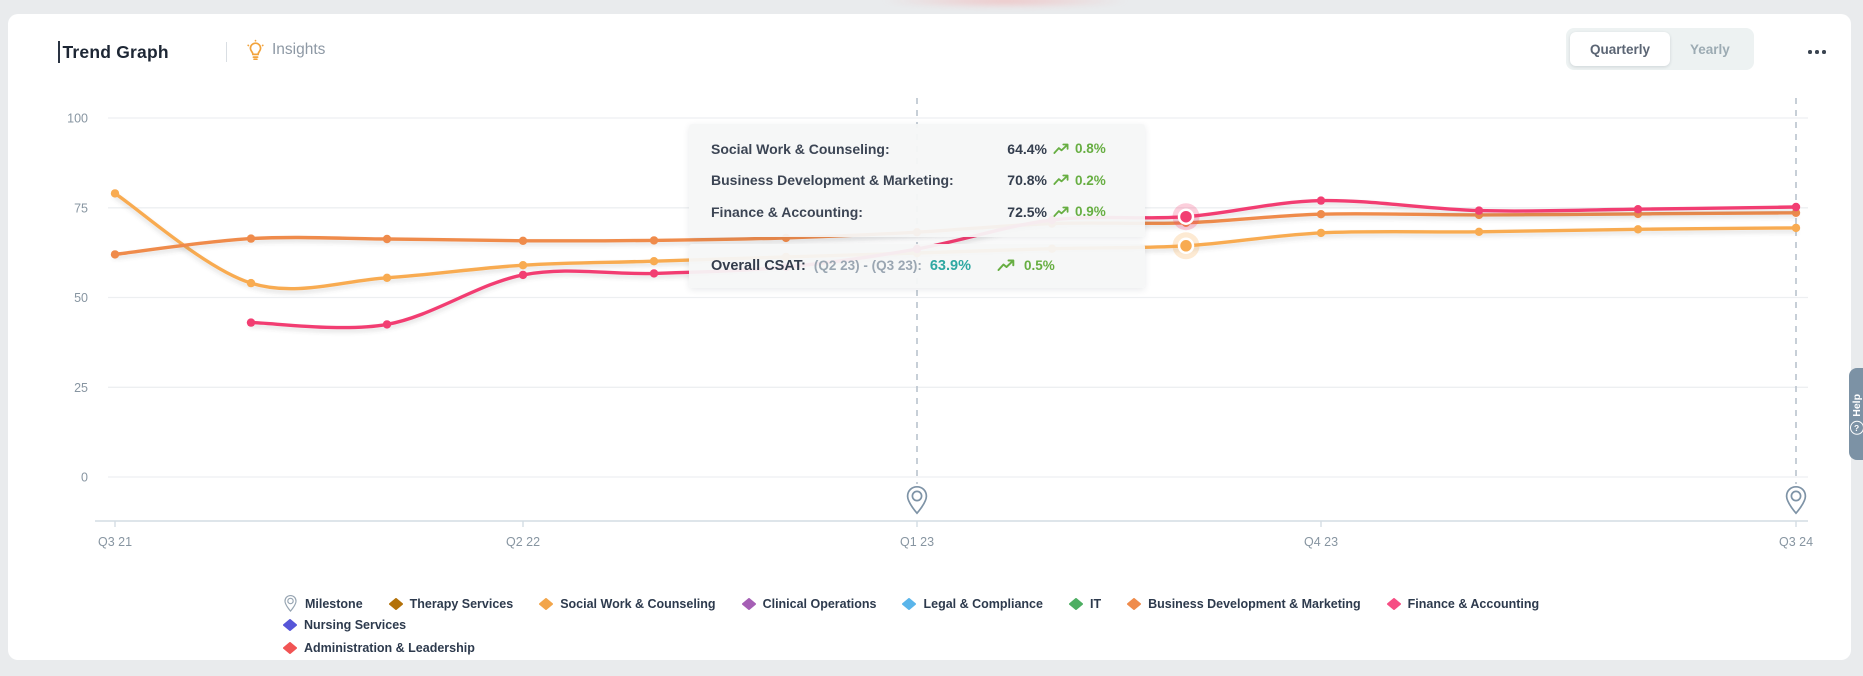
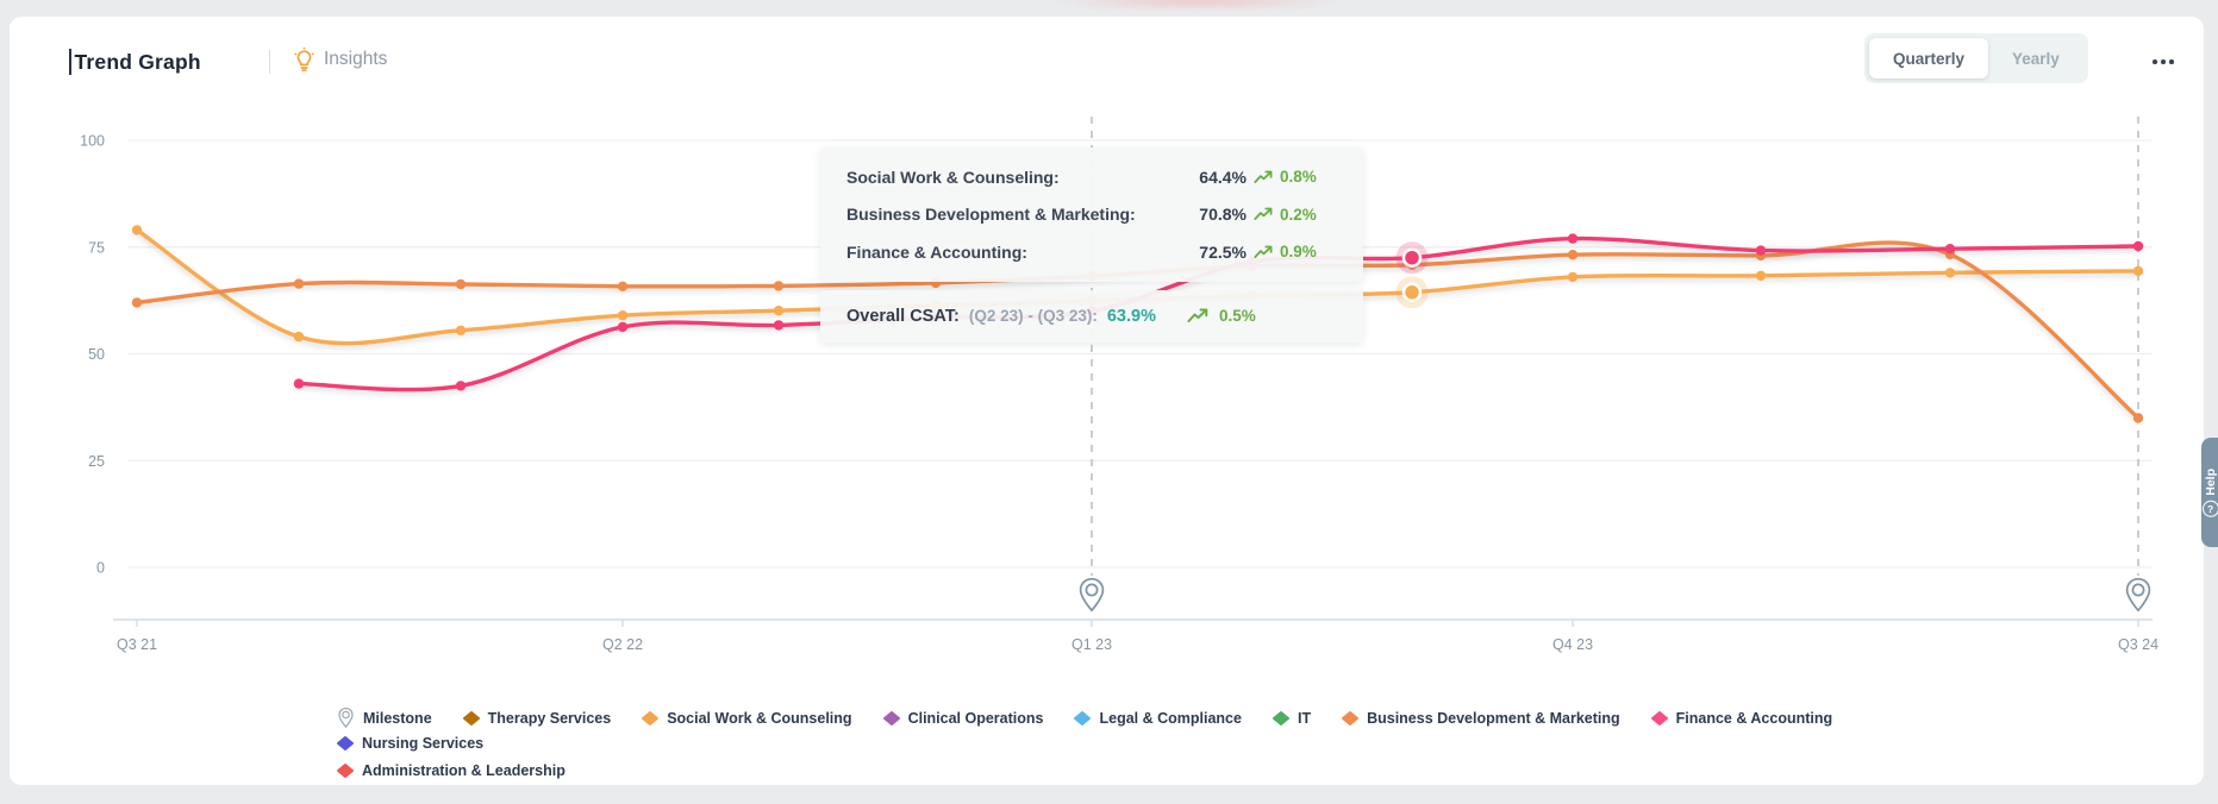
Finance & Accounting/Q1 23: 64 -> 60
Business Development & Marketing/Q3 24: 74 -> 35
